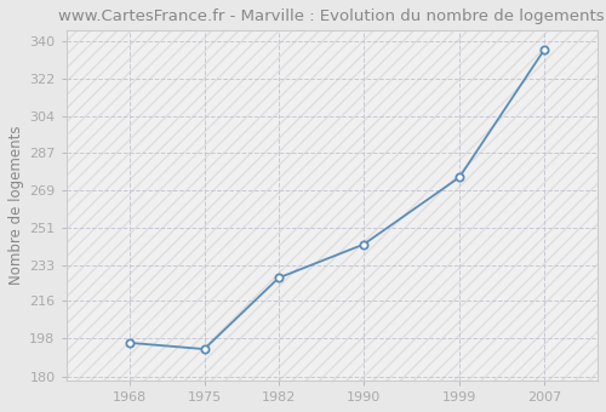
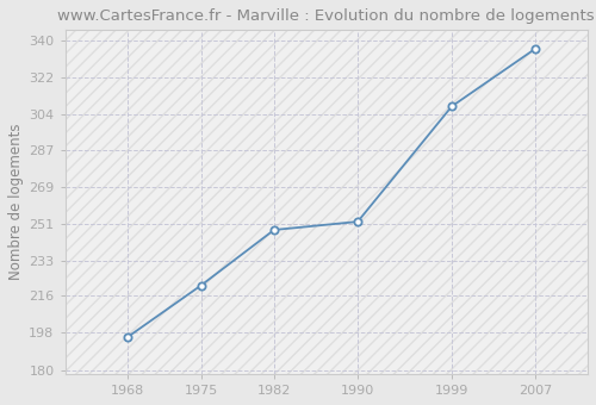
1975: 193 -> 221
1982: 227 -> 248
1990: 243 -> 252
1999: 275 -> 308
